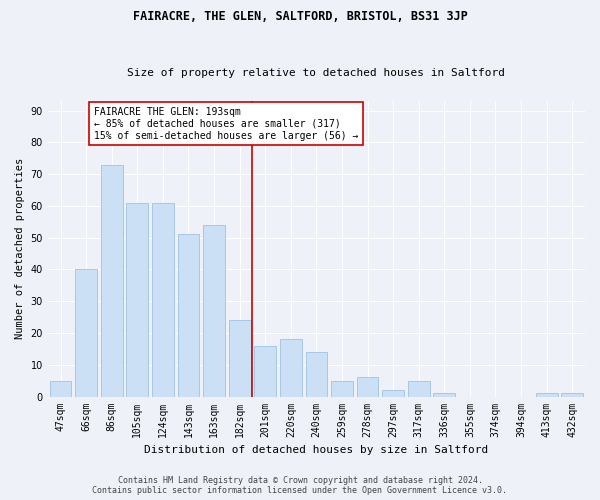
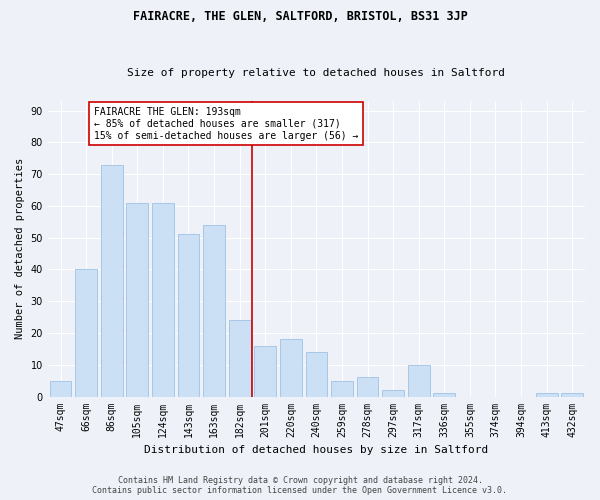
317sqm: 5 -> 10
